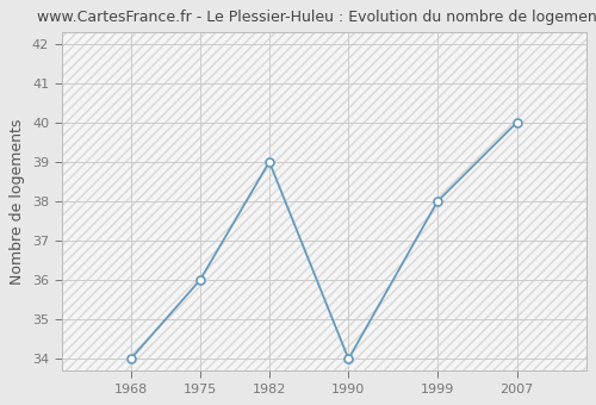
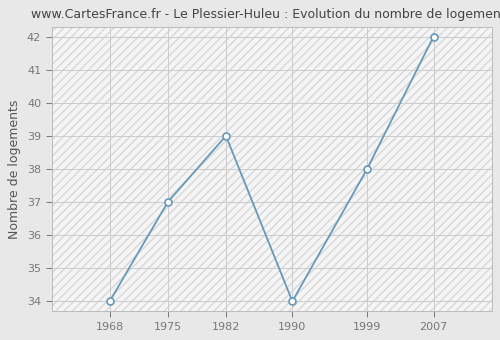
1975: 36 -> 37
2007: 40 -> 42
